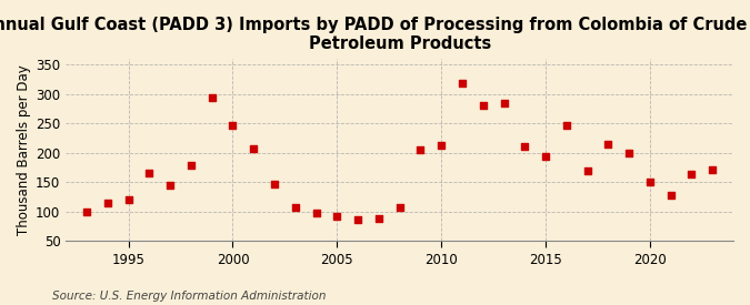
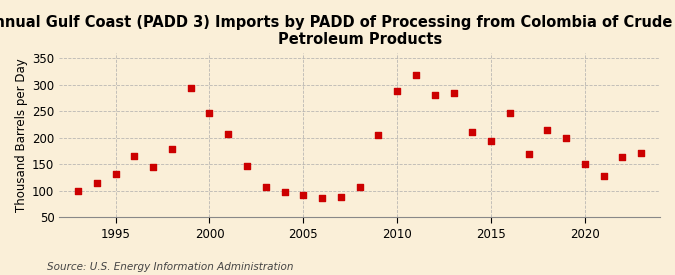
1995: 120 -> 131
2010: 212 -> 288
